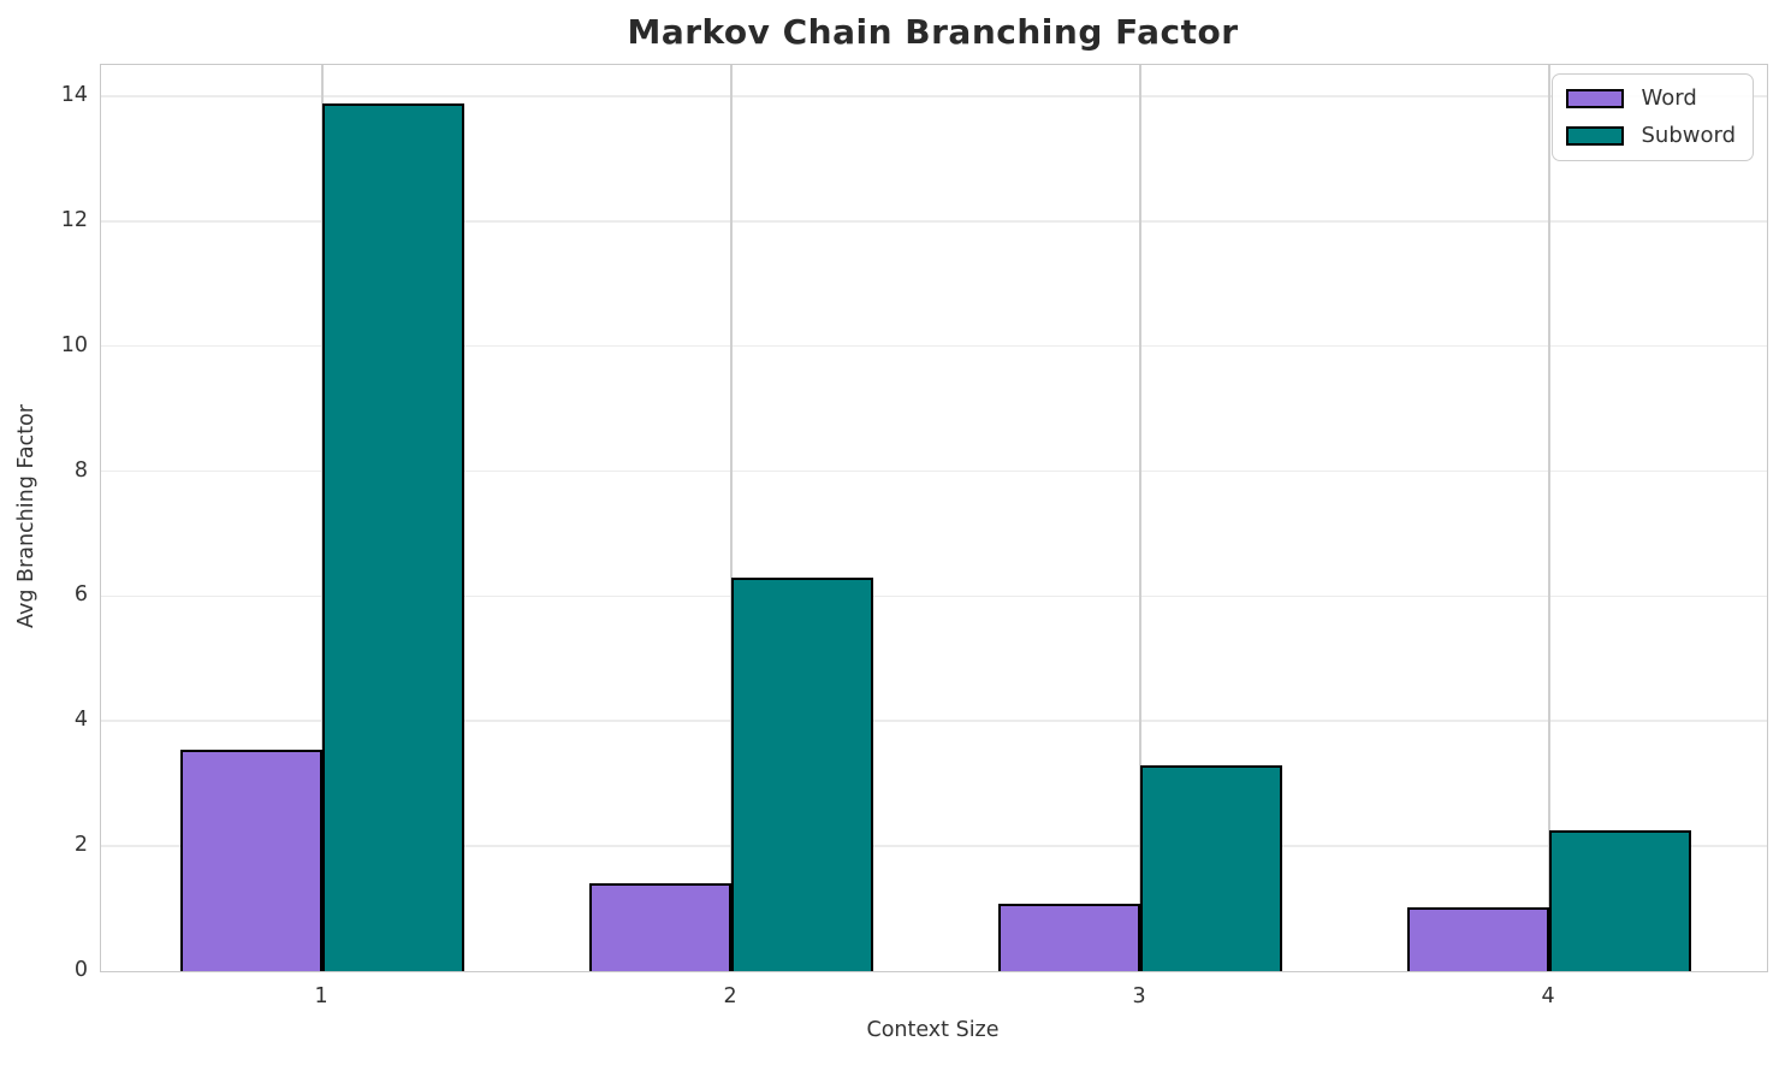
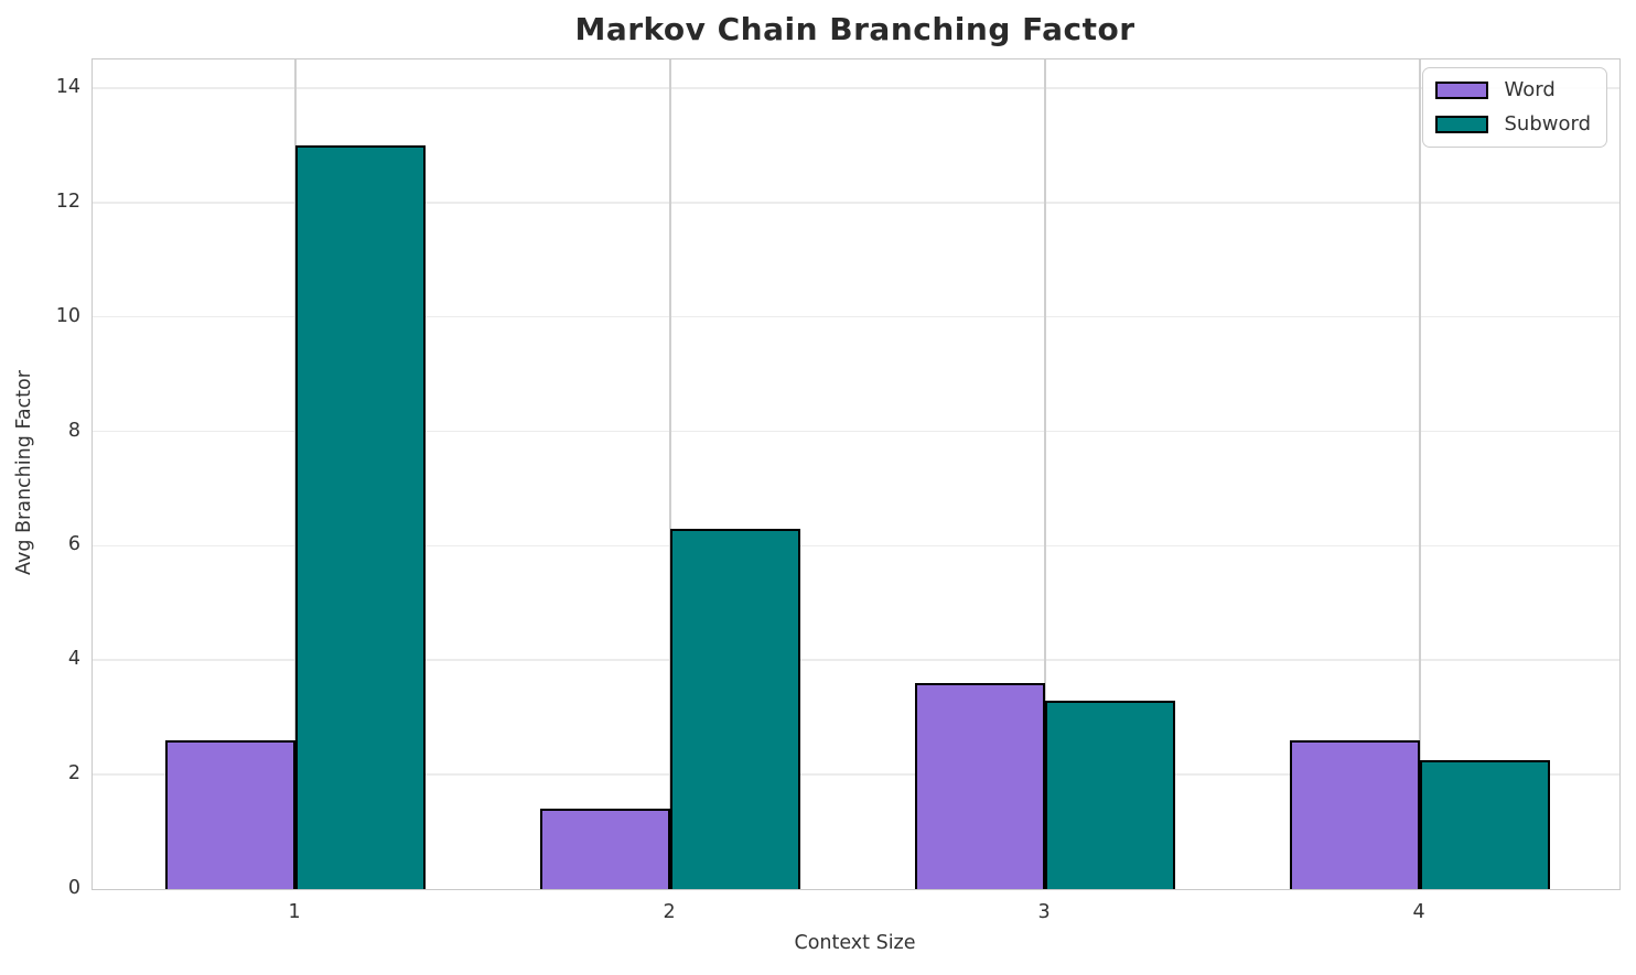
Word/1: 3.5 -> 2.6
Subword/1: 13.9 -> 13.0
Word/3: 1.1 -> 3.6
Word/4: 1.0 -> 2.6
